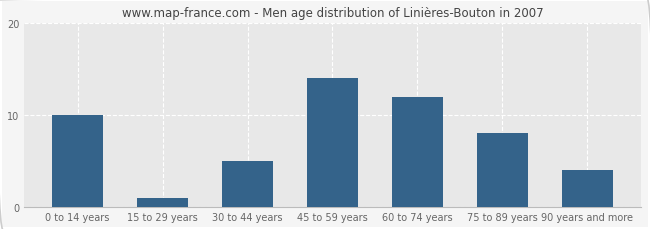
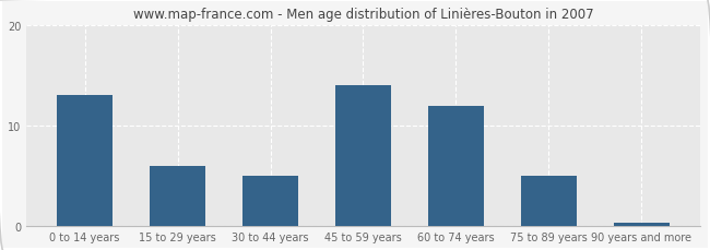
0 to 14 years: 10.0 -> 13.0
15 to 29 years: 1.0 -> 6.0
75 to 89 years: 8.0 -> 5.0
90 years and more: 4.0 -> 0.4
